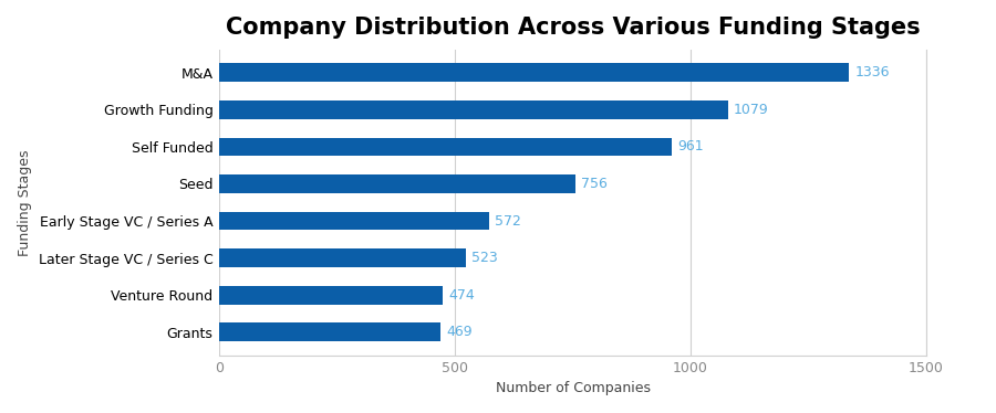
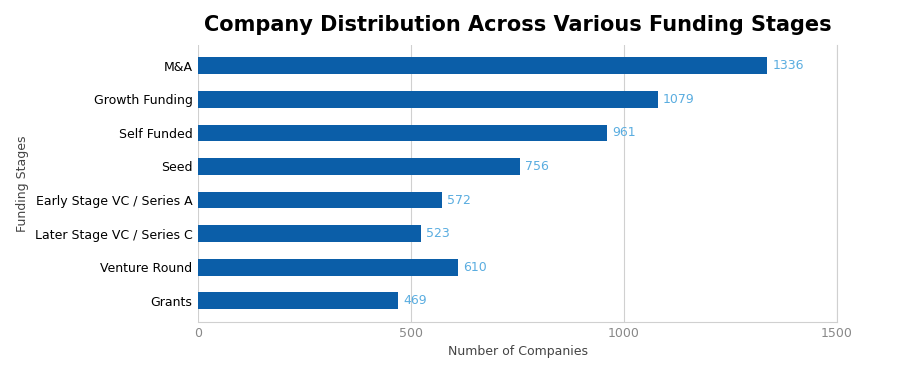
Venture Round: 474 -> 610
